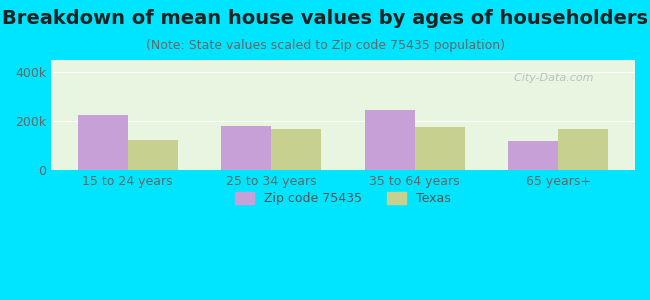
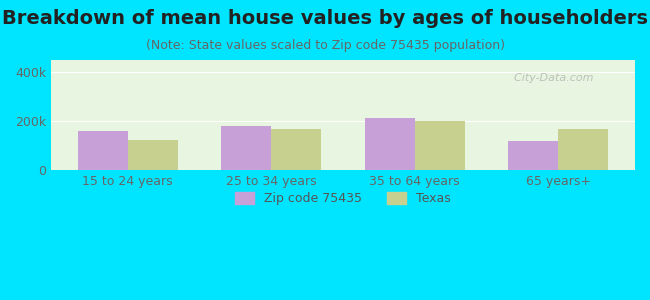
Zip code 75435/15 to 24 years: 225k -> 160k
Zip code 75435/35 to 64 years: 245k -> 215k
Texas/35 to 64 years: 175k -> 203k
